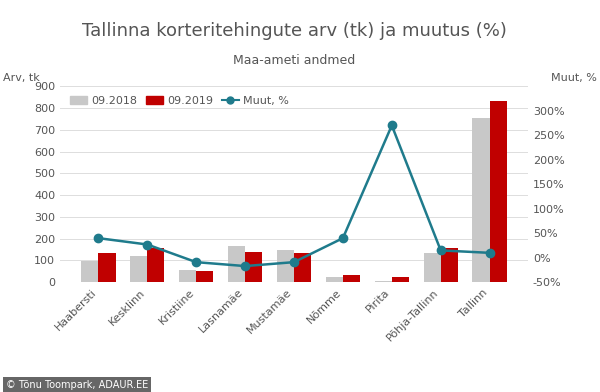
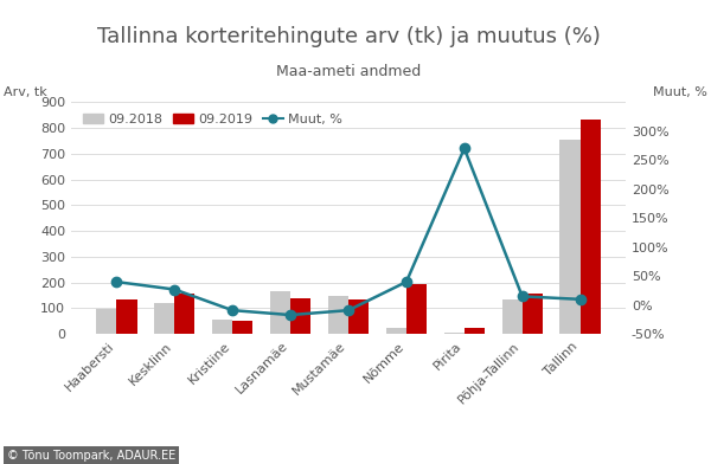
09.2019/Nõmme: 35 -> 195
